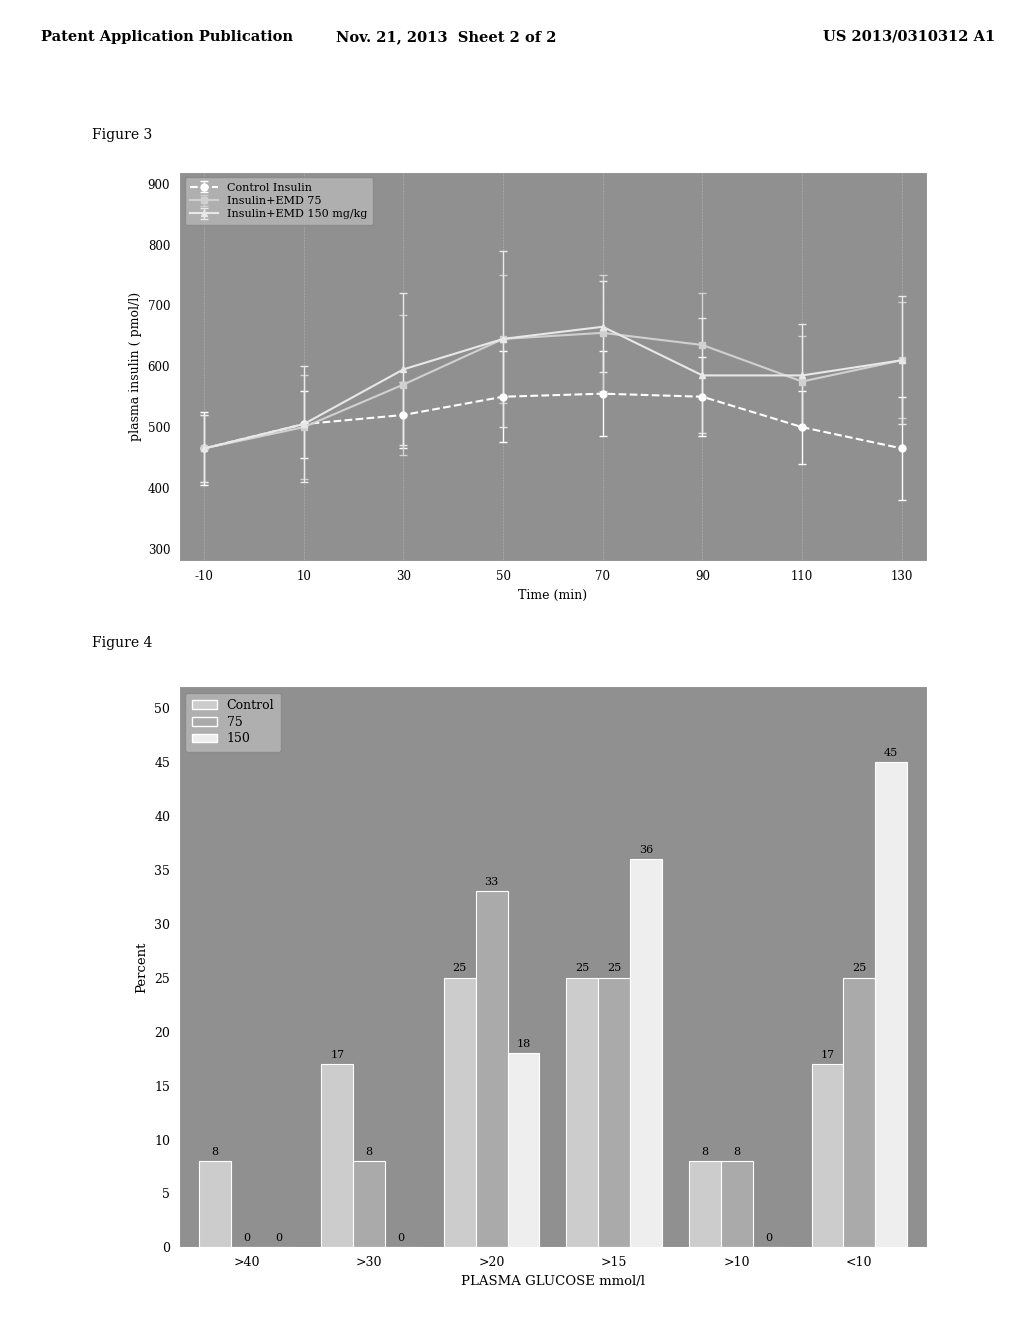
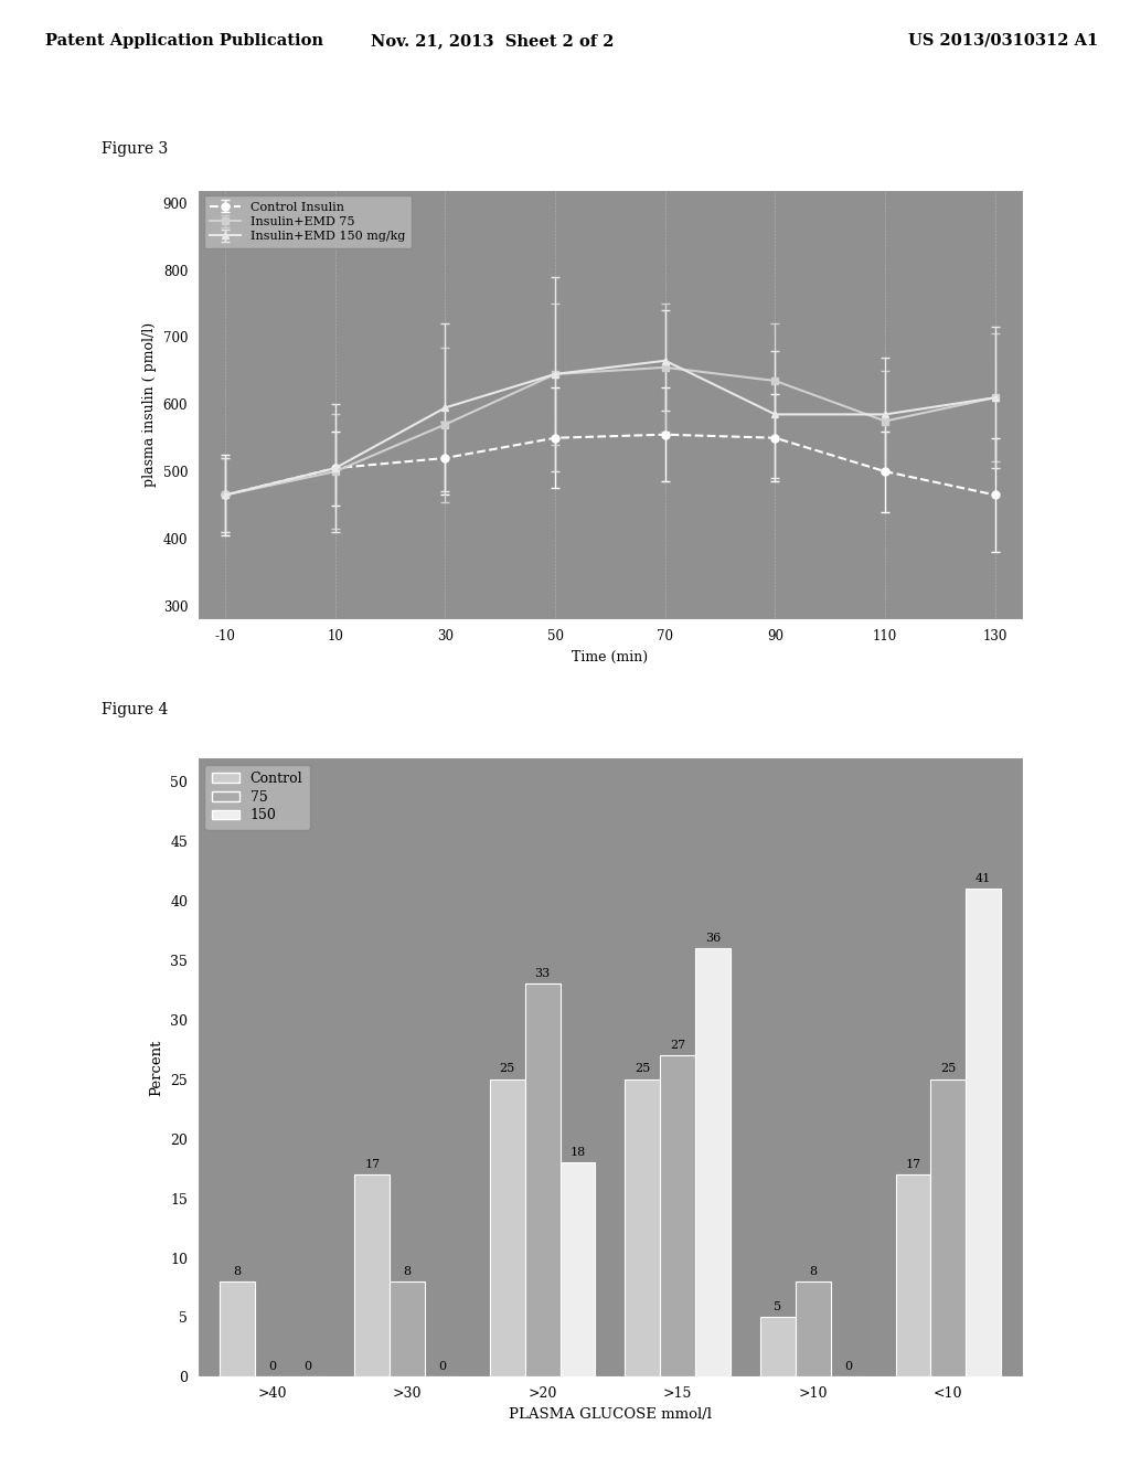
75/>15: 25 -> 27
Control/>10: 8 -> 5
150/<10: 45 -> 41
